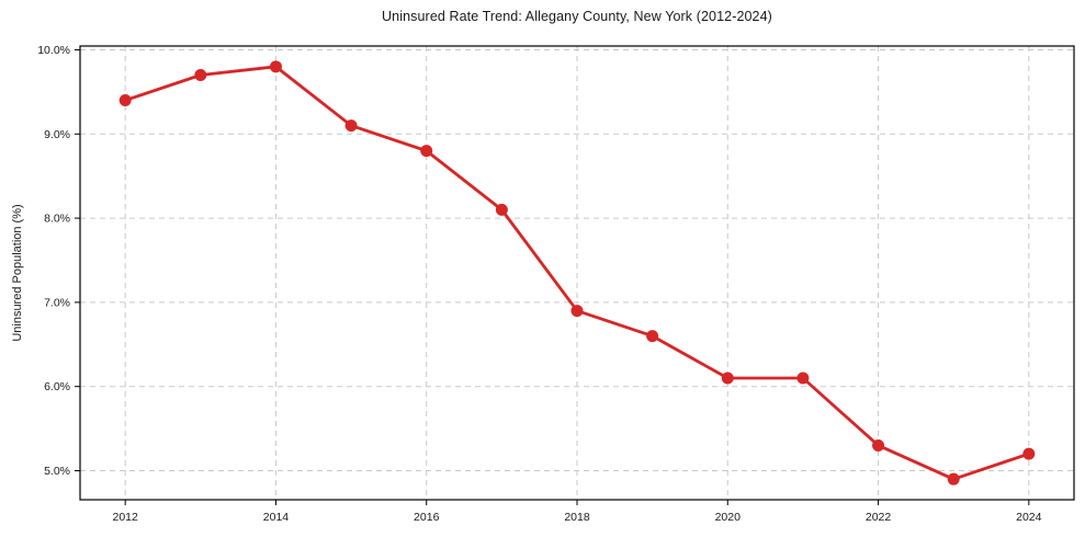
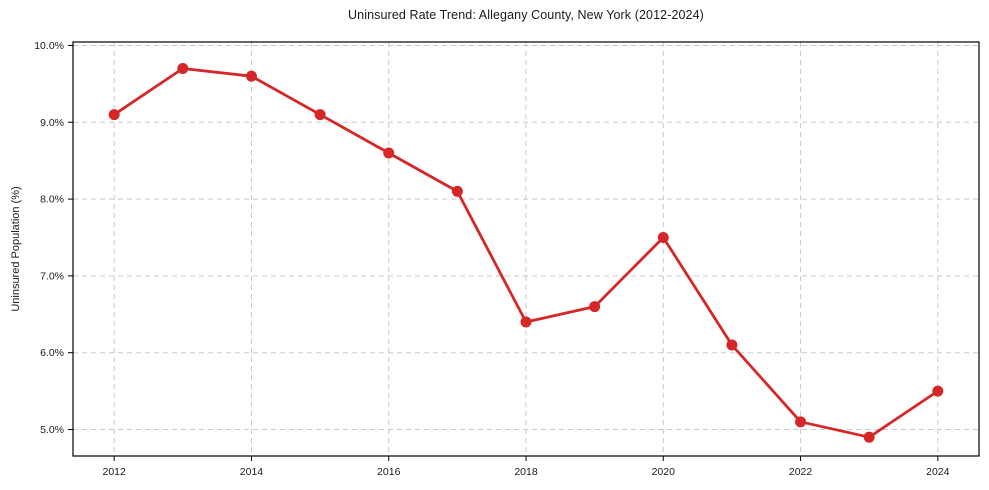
2012: 9.4% -> 9.1%
2014: 9.8% -> 9.6%
2016: 8.8% -> 8.6%
2018: 6.9% -> 6.4%
2020: 6.1% -> 7.5%
2022: 5.3% -> 5.1%
2024: 5.2% -> 5.5%
